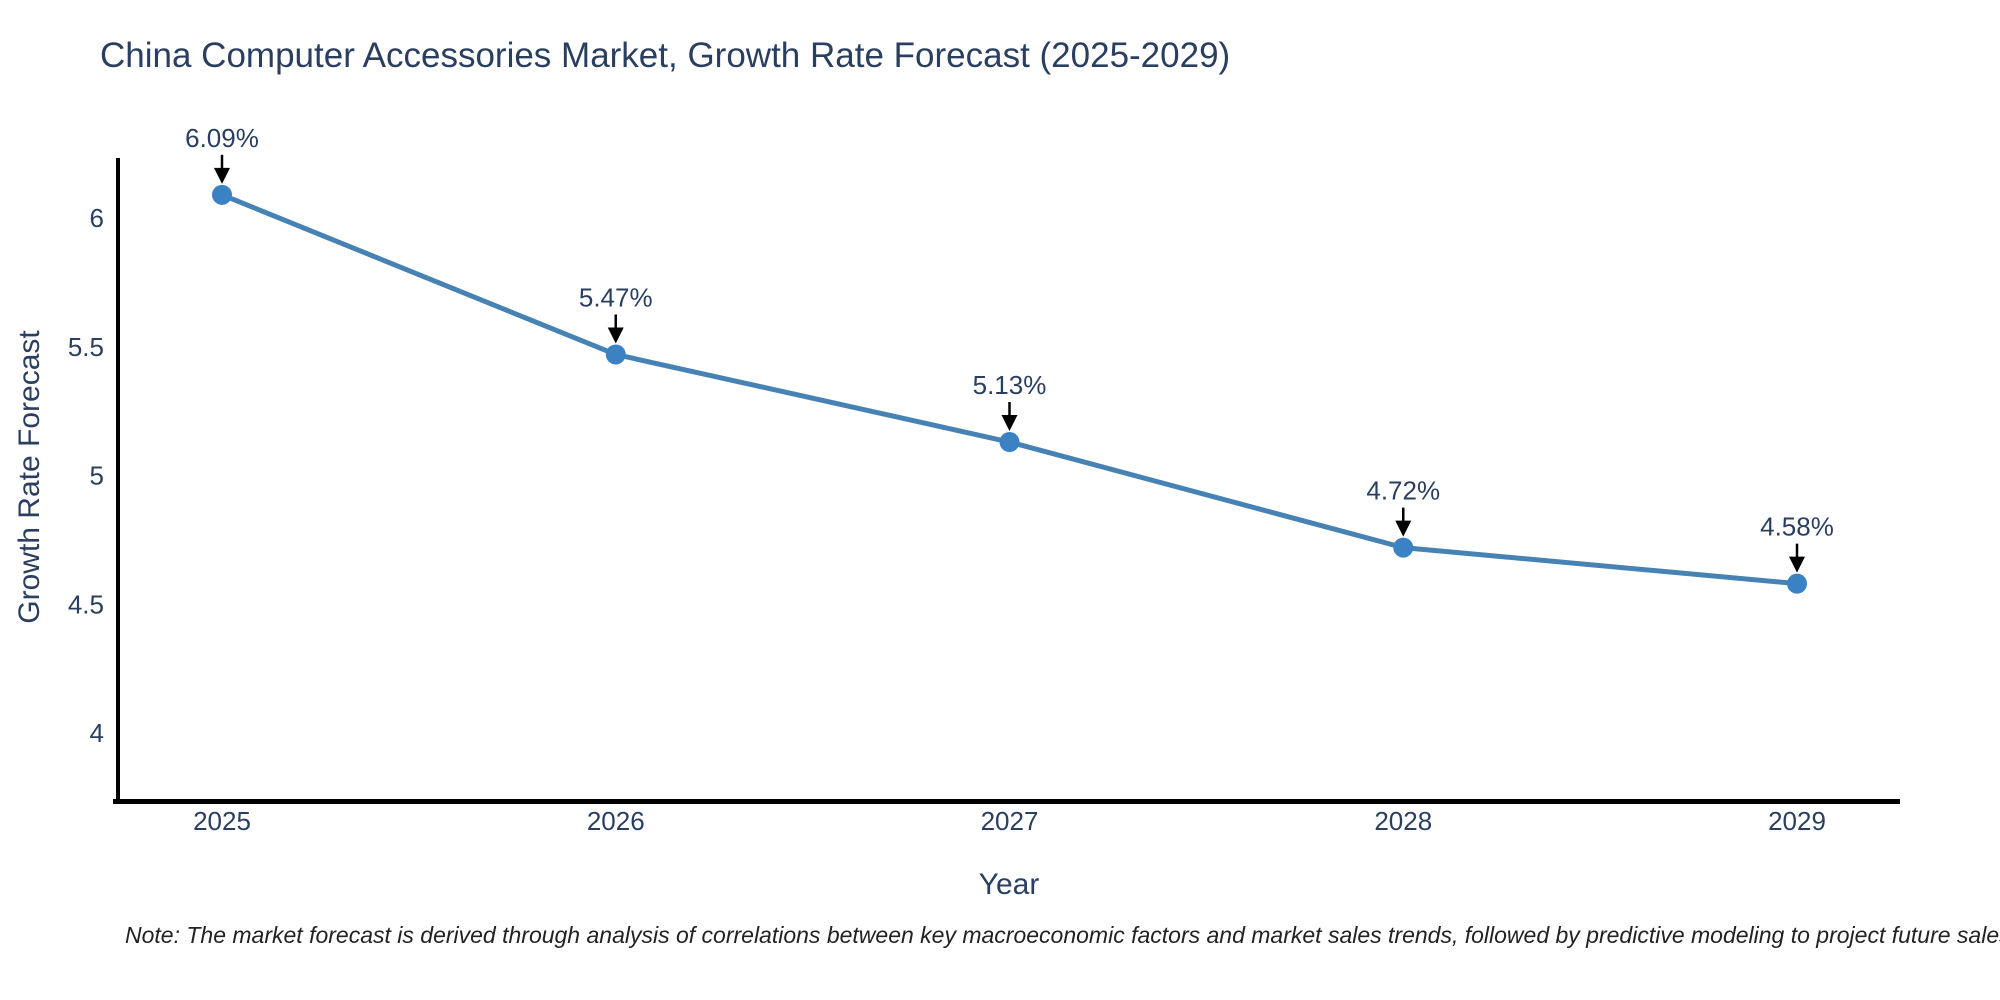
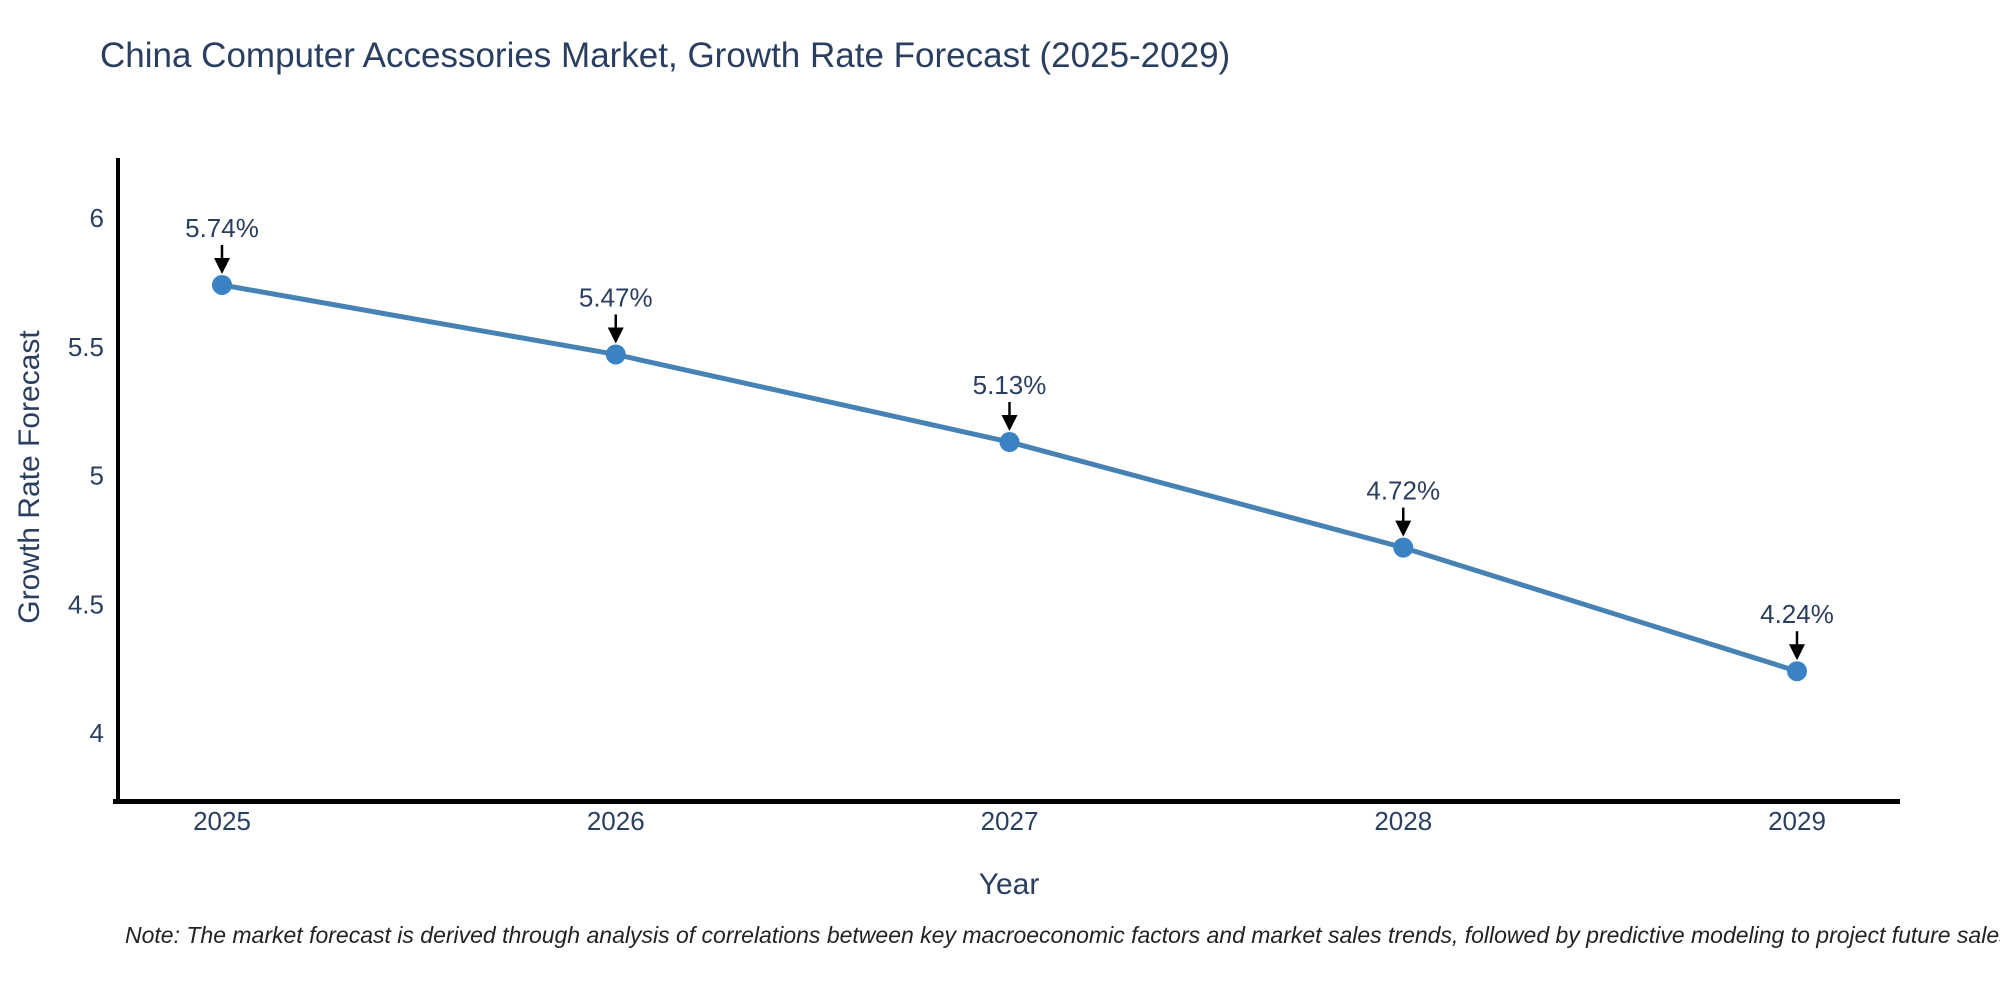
2025: 6.09% -> 5.74%
2029: 4.58% -> 4.24%
